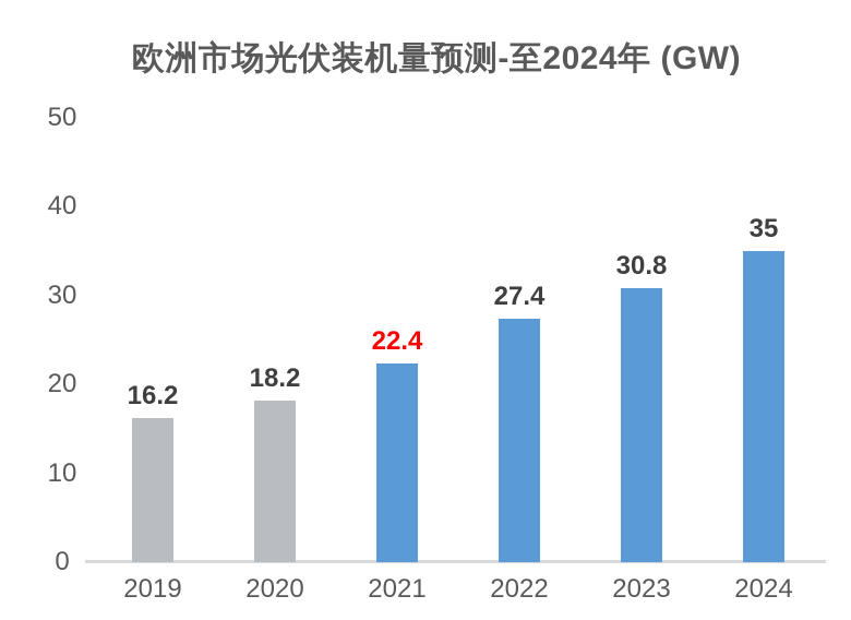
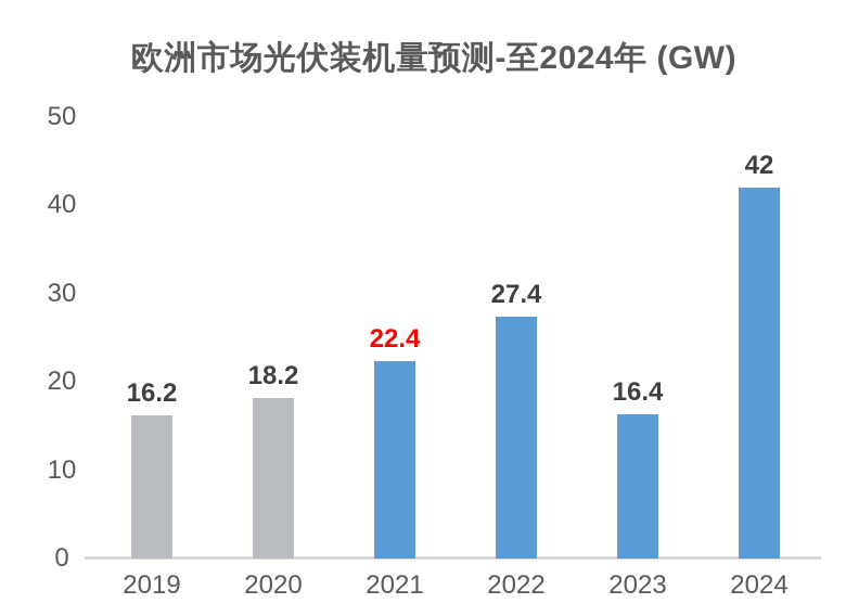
2023: 30.8 -> 16.4
2024: 35 -> 42
